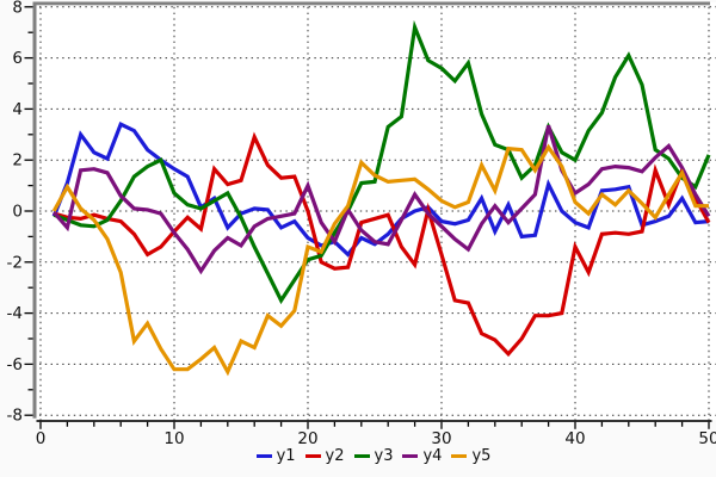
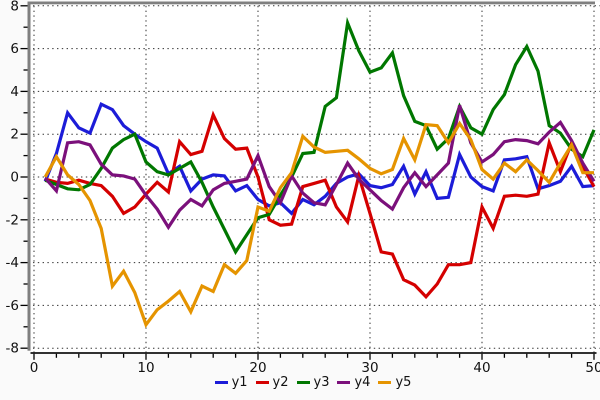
y5/10: -6.2 -> -6.9
y3/30: 5.6 -> 4.9
